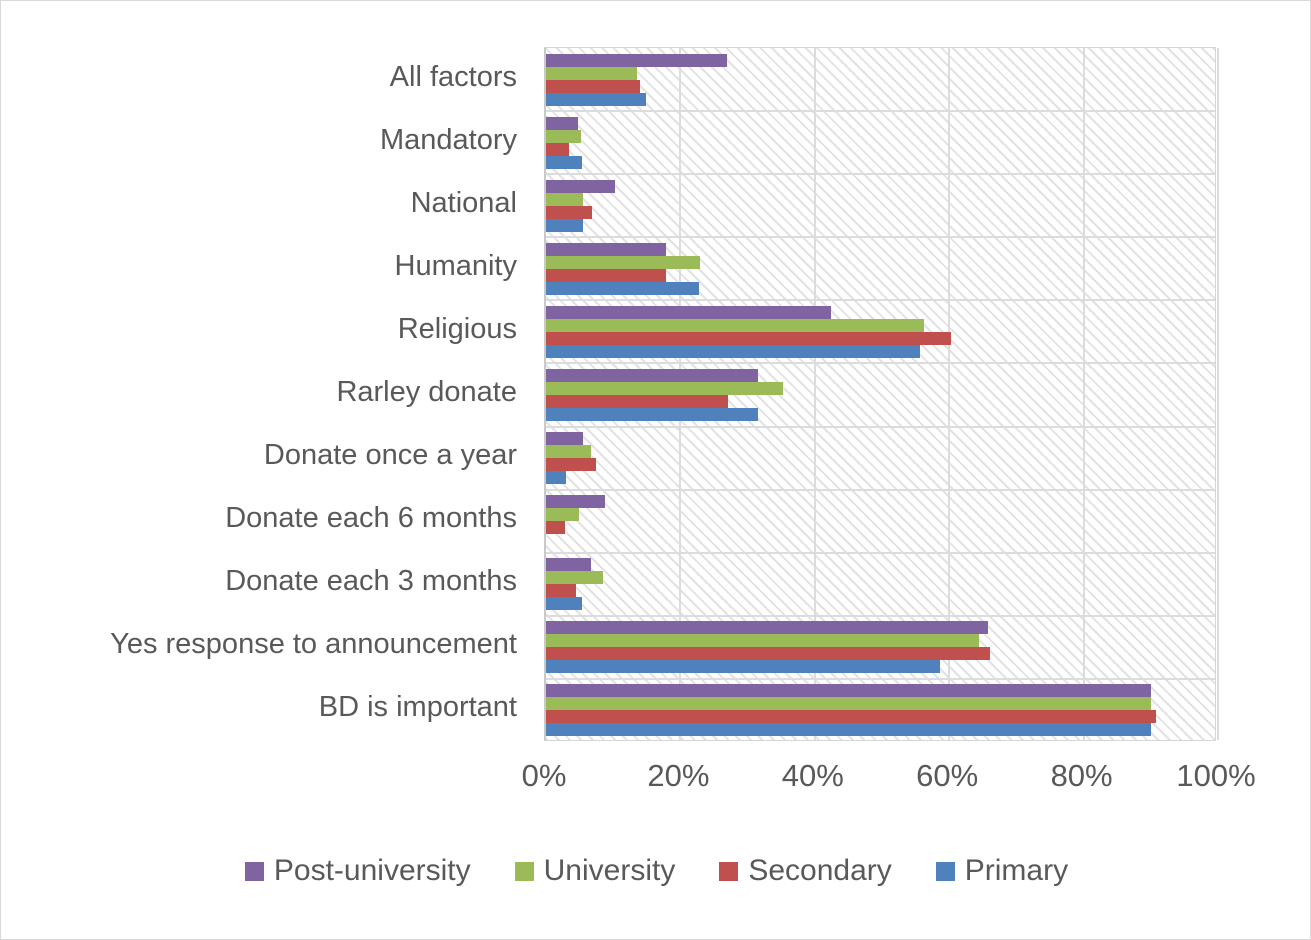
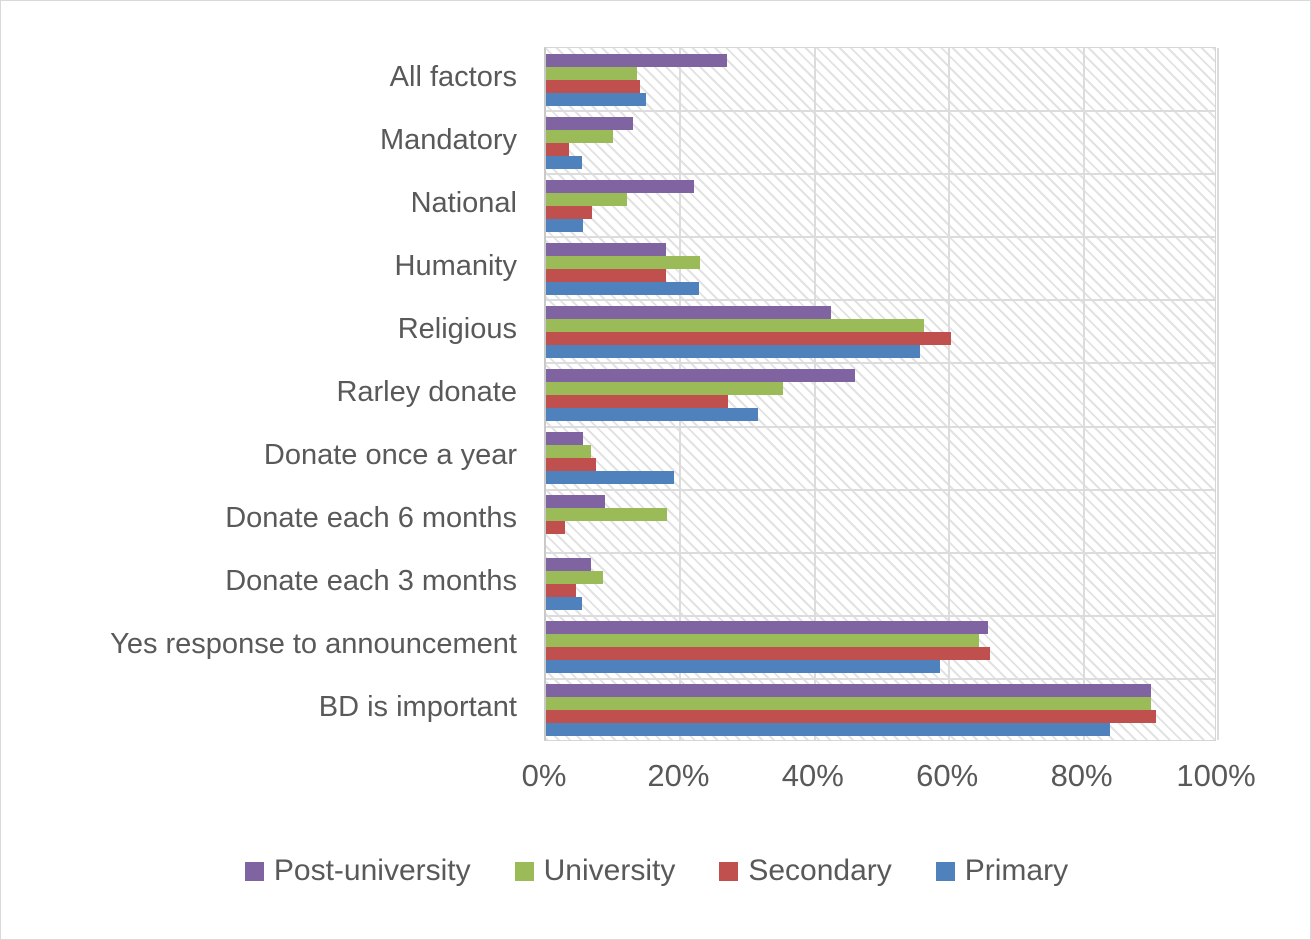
Post-university/Mandatory: 5% -> 13%
University/Mandatory: 5% -> 10%
Post-university/National: 10% -> 22%
University/National: 6% -> 12%
Post-university/Rarley donate: 32% -> 46%
Primary/Donate once a year: 3% -> 19%
University/Donate each 6 months: 5% -> 18%
Primary/BD is important: 90% -> 84%
